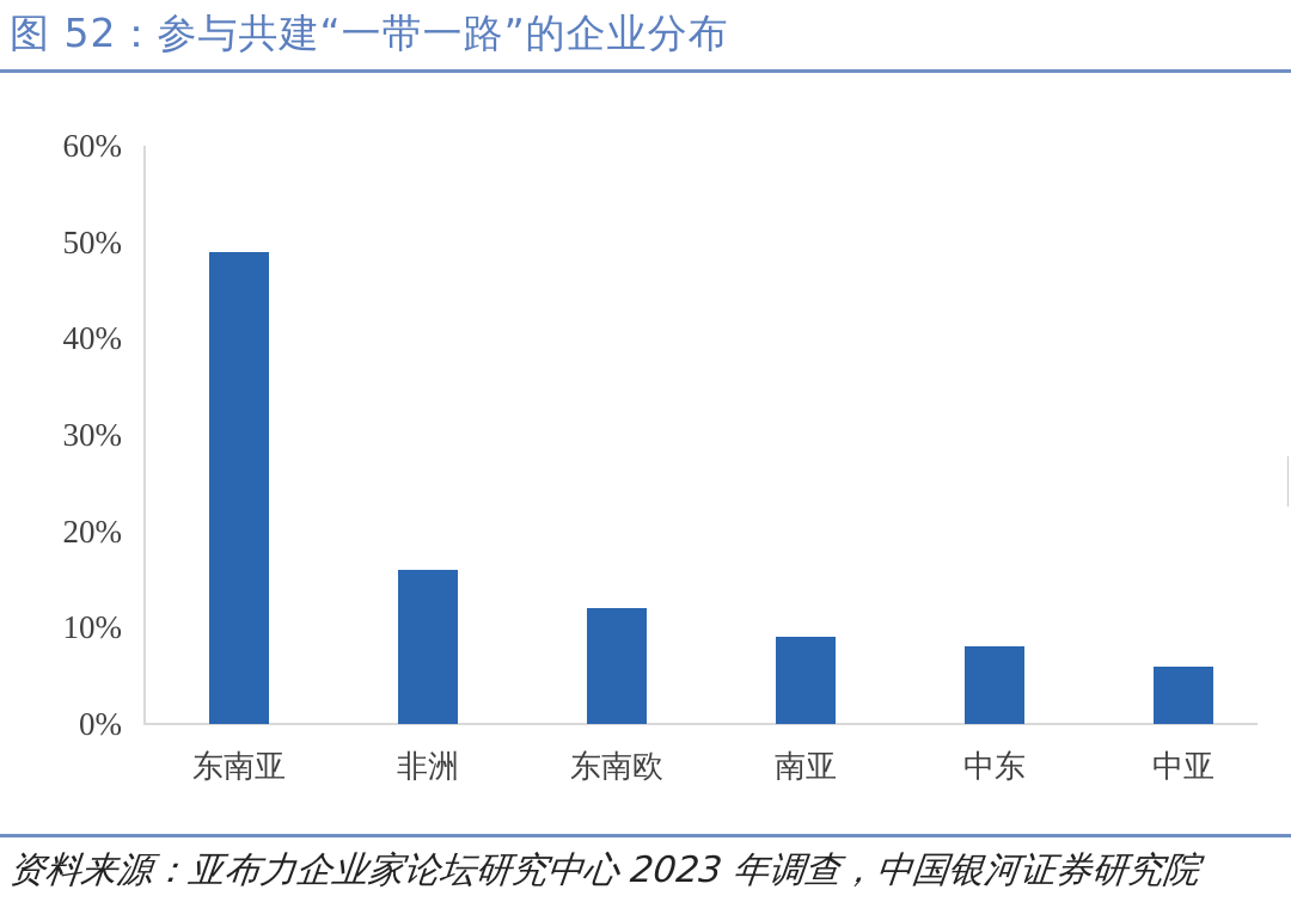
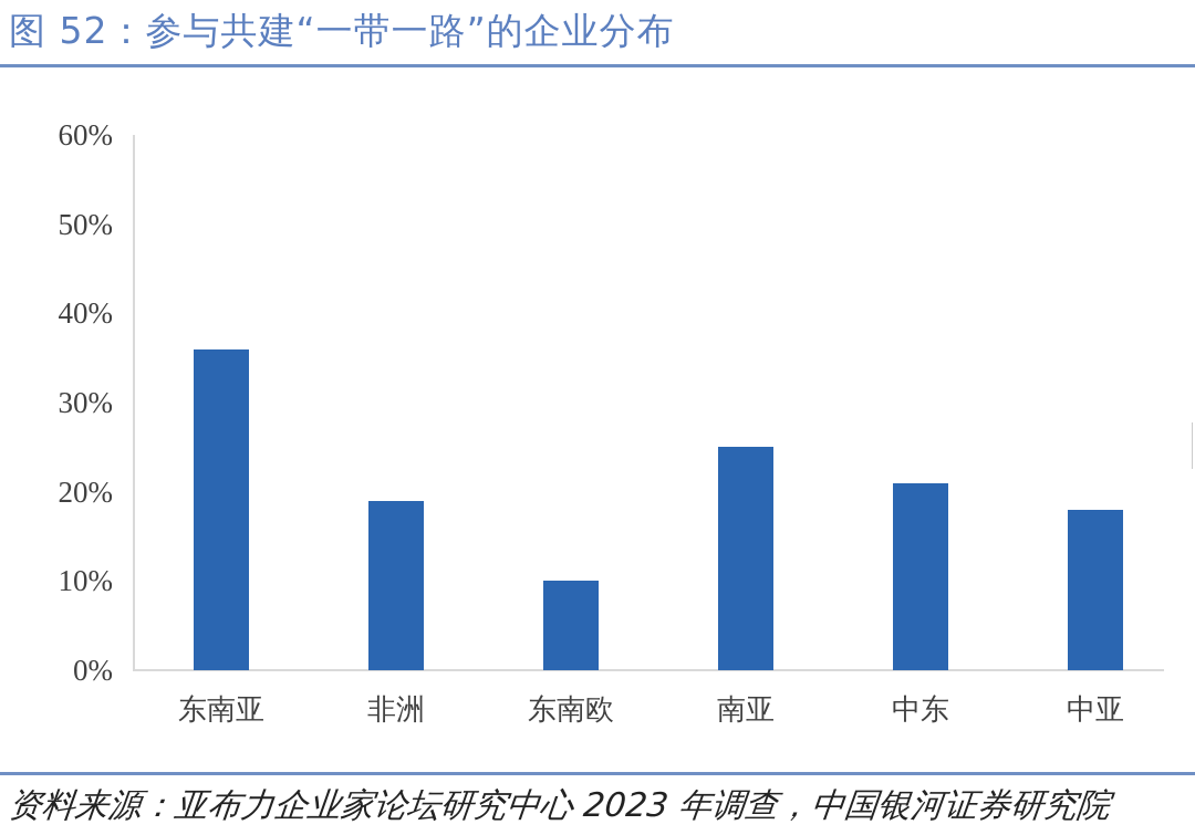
东南亚: 49% -> 36%
非洲: 16% -> 19%
东南欧: 12% -> 10%
南亚: 9% -> 25%
中东: 8% -> 21%
中亚: 6% -> 18%
